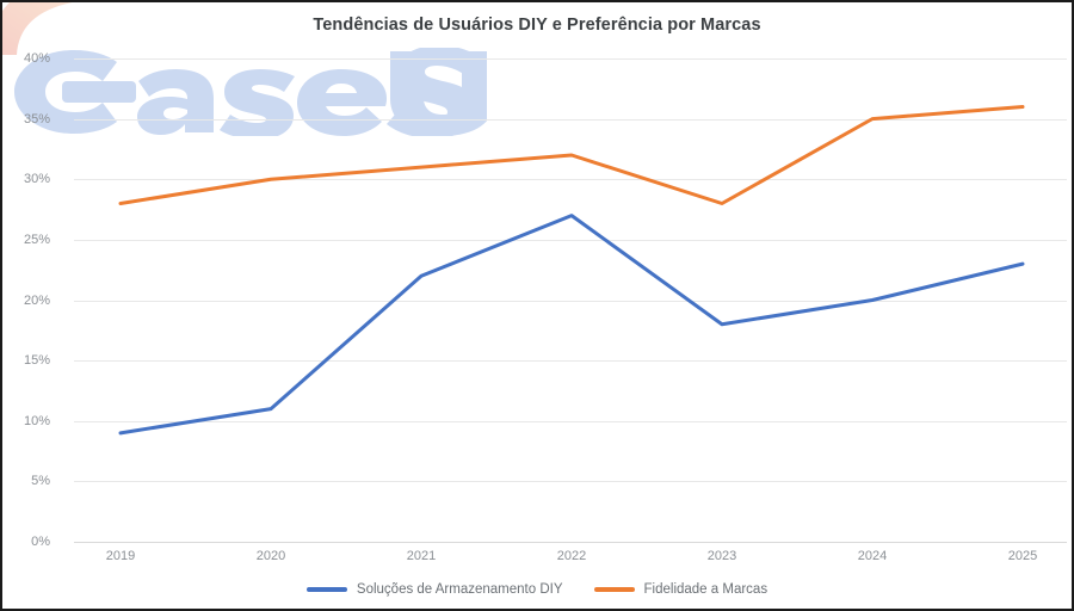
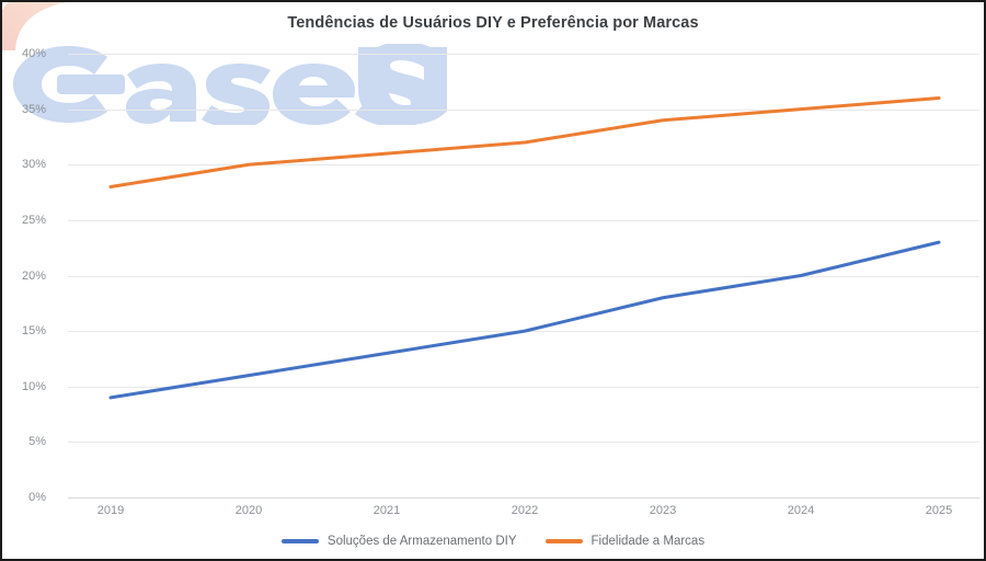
Soluções de Armazenamento DIY/2021: 22% -> 13%
Soluções de Armazenamento DIY/2022: 27% -> 15%
Fidelidade a Marcas/2023: 28% -> 34%
